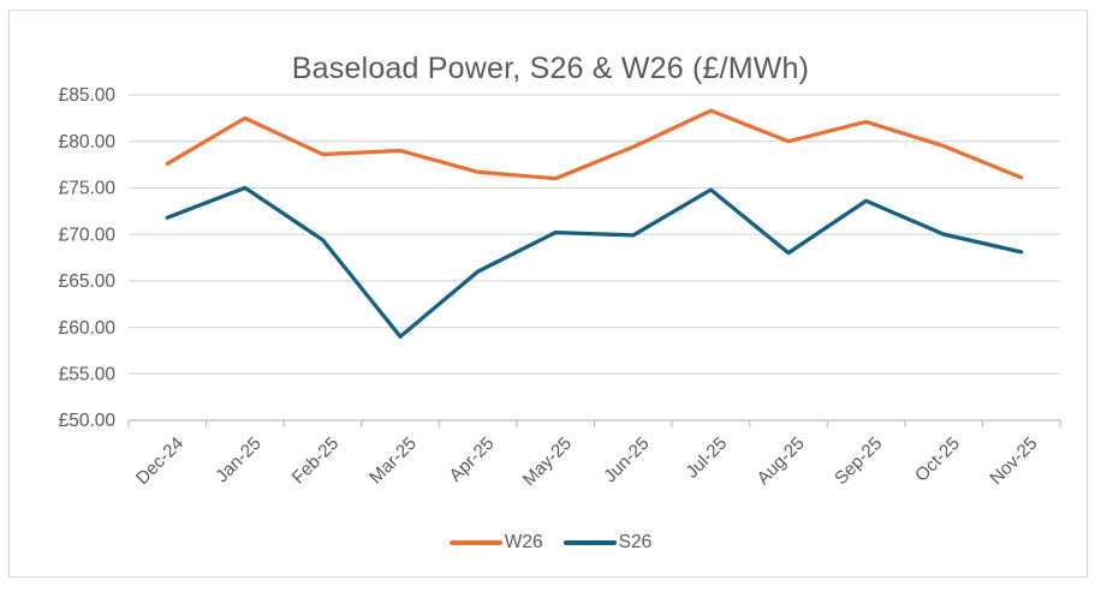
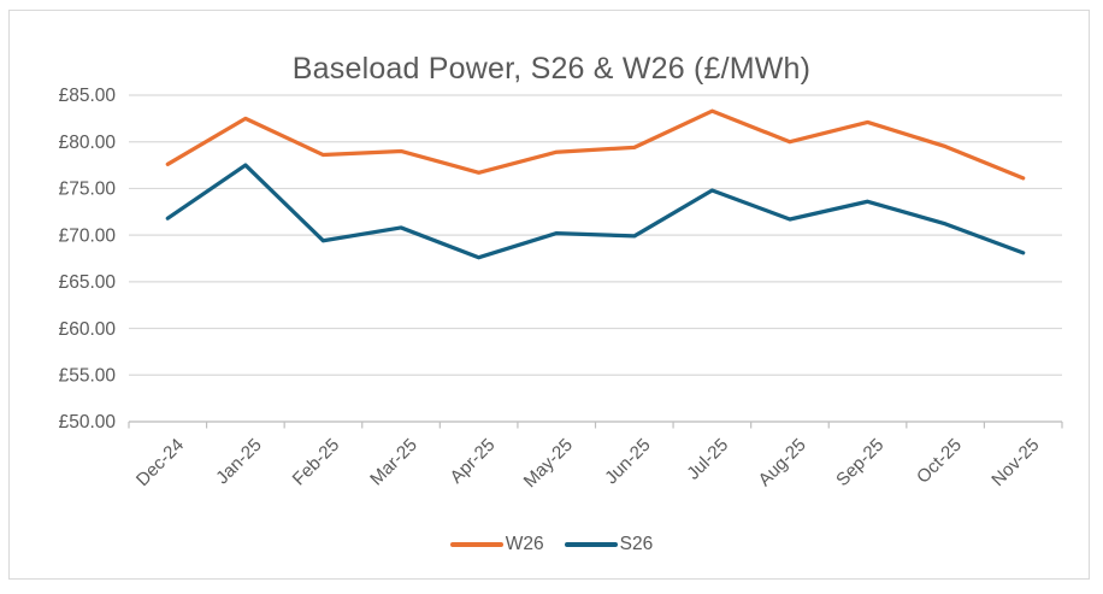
S26/Jan-25: £75 -> £78
S26/Mar-25: £59 -> £71
S26/Apr-25: £66 -> £68
W26/May-25: £76 -> £79
S26/Aug-25: £68 -> £72
S26/Oct-25: £70 -> £71
